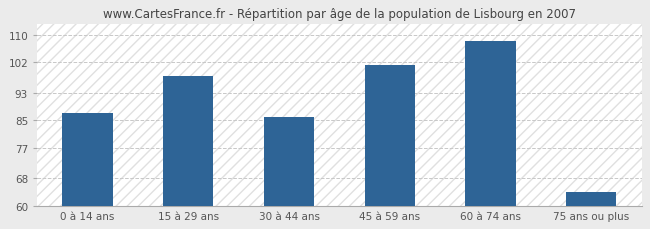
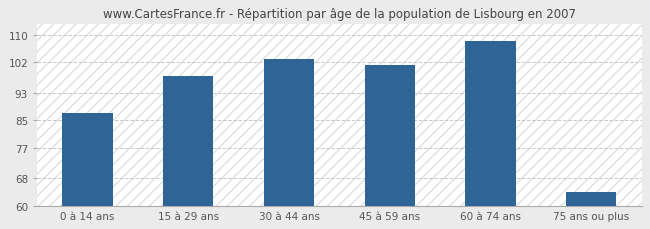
30 à 44 ans: 86 -> 103
